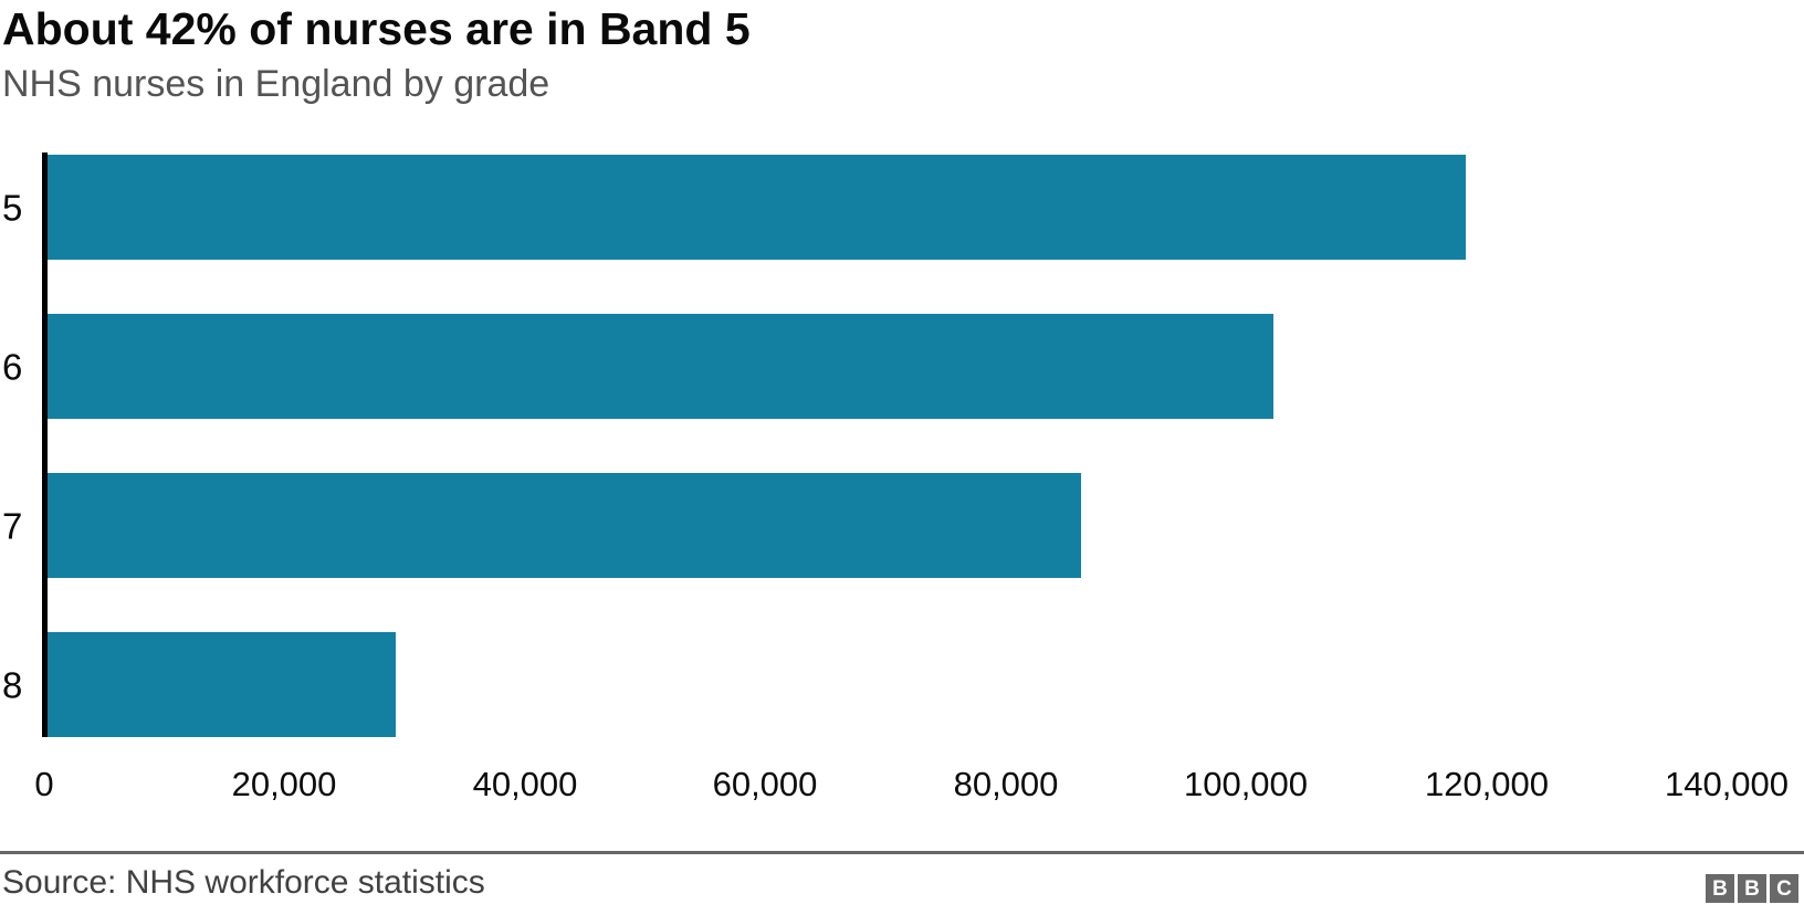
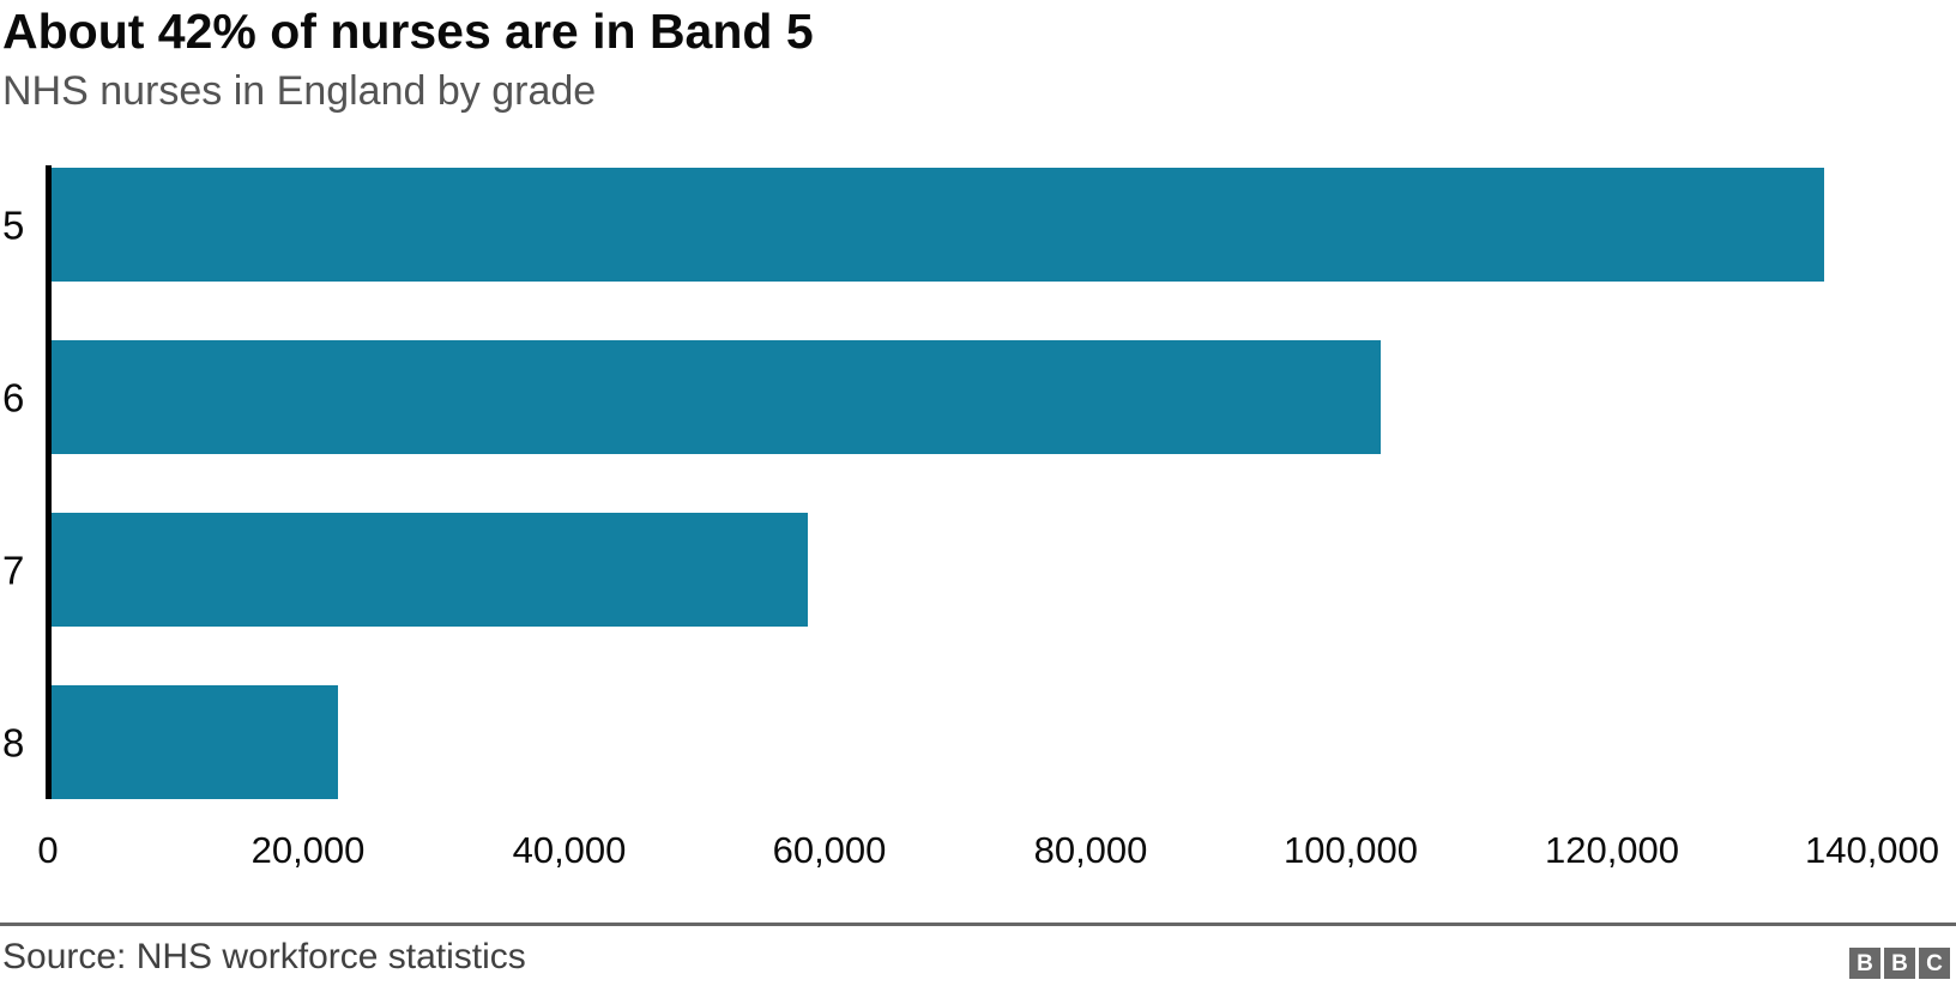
5: 118000 -> 136000
7: 86000 -> 58000
8: 29000 -> 22000
